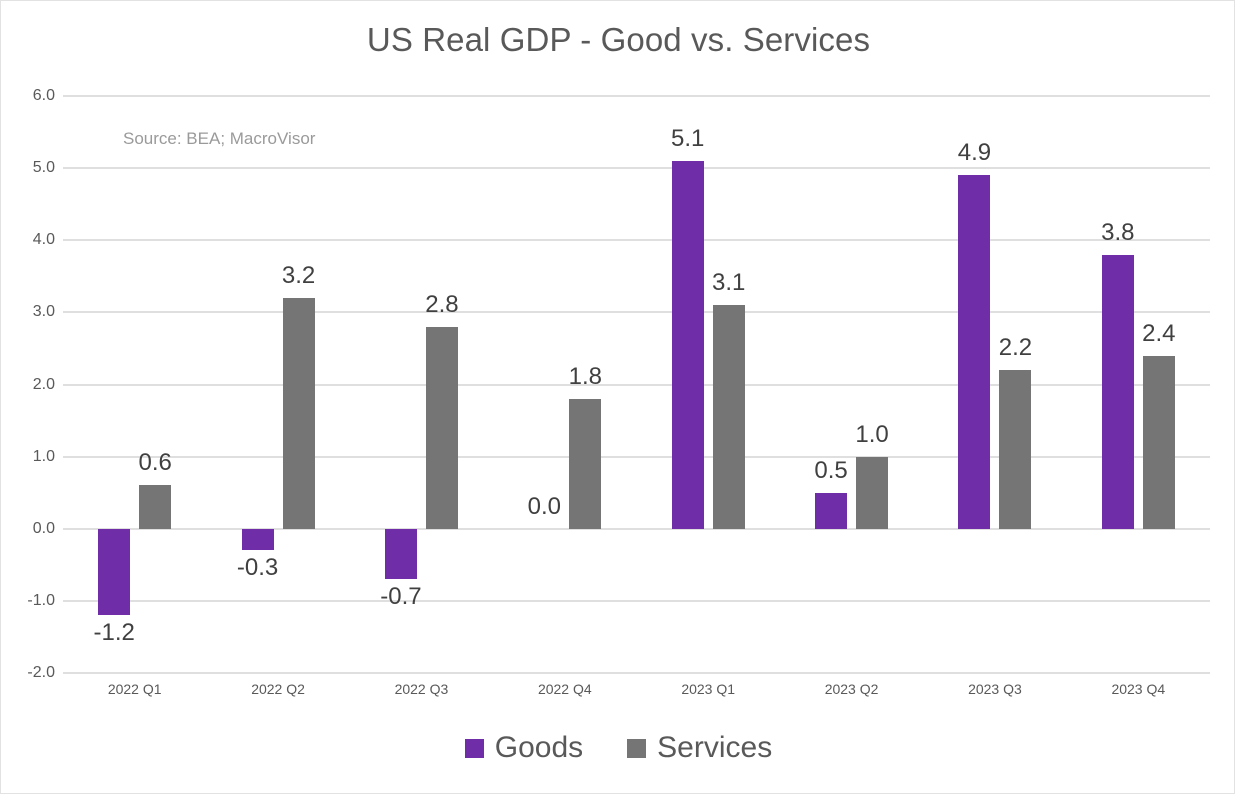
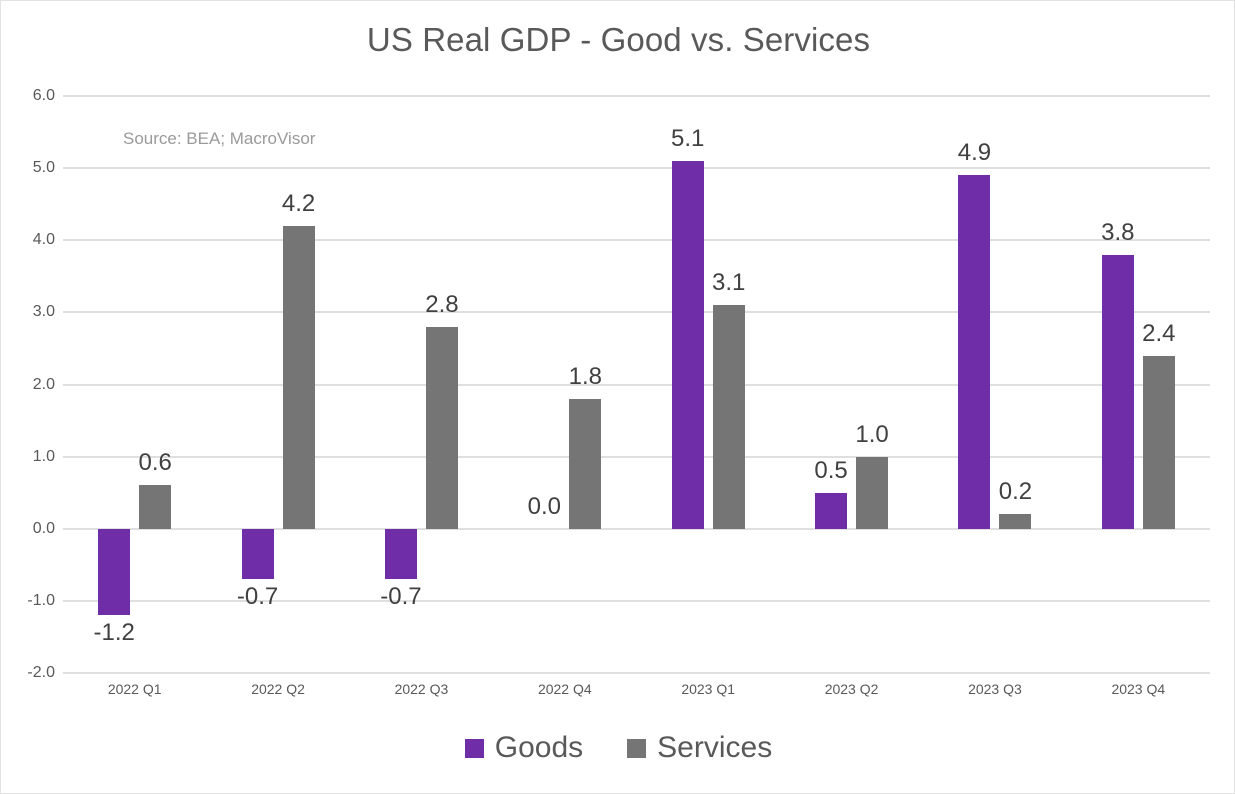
Goods/2022 Q2: -0.3 -> -0.7
Services/2022 Q2: 3.2 -> 4.2
Services/2023 Q3: 2.2 -> 0.2
